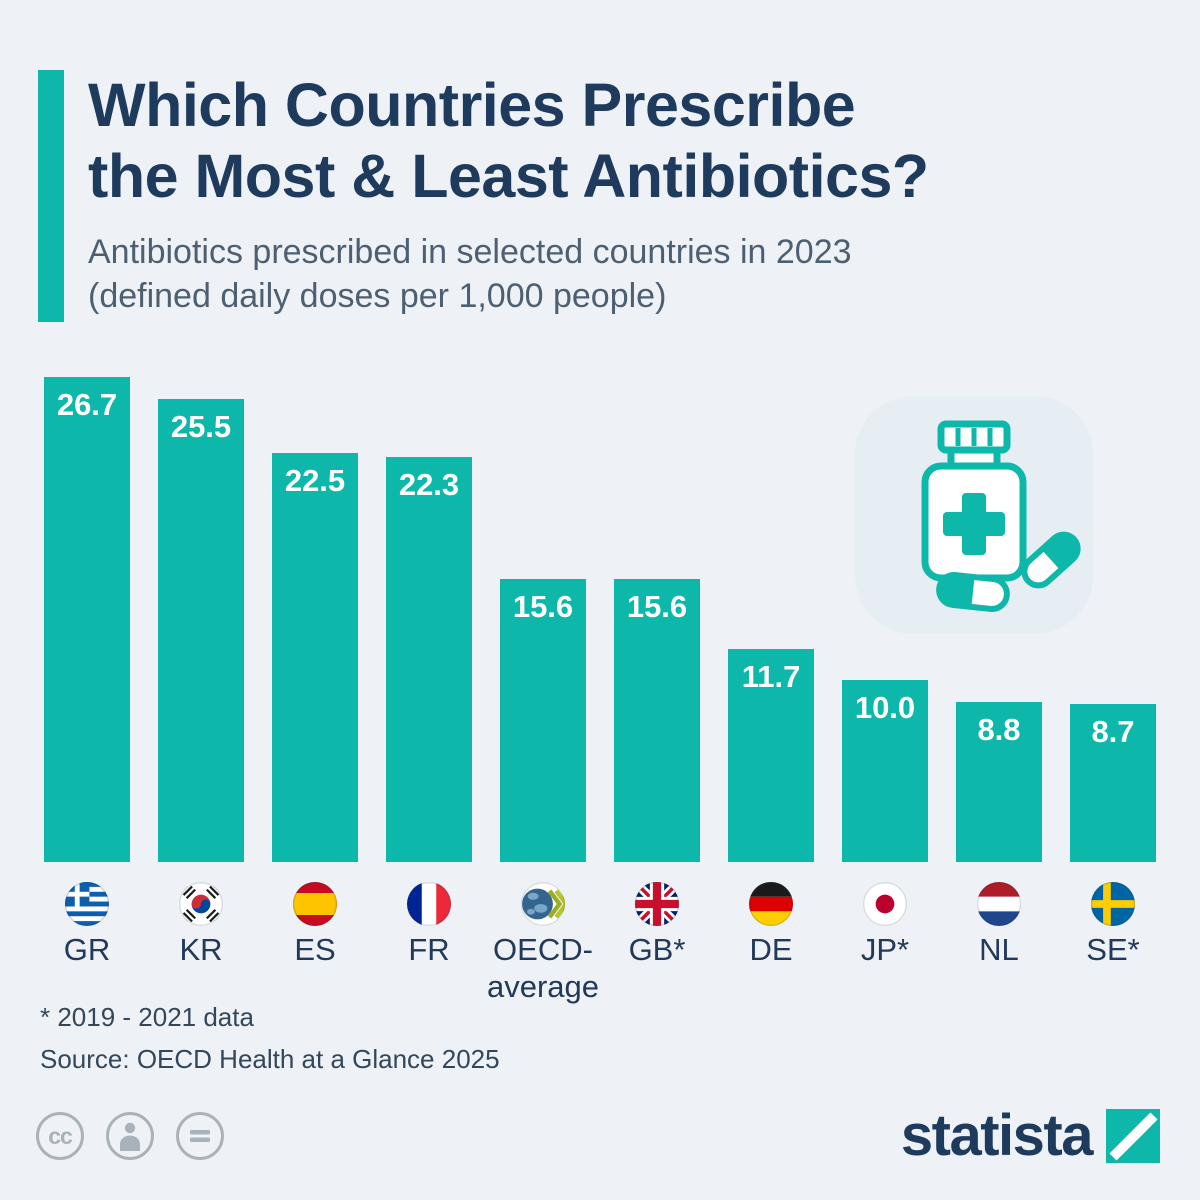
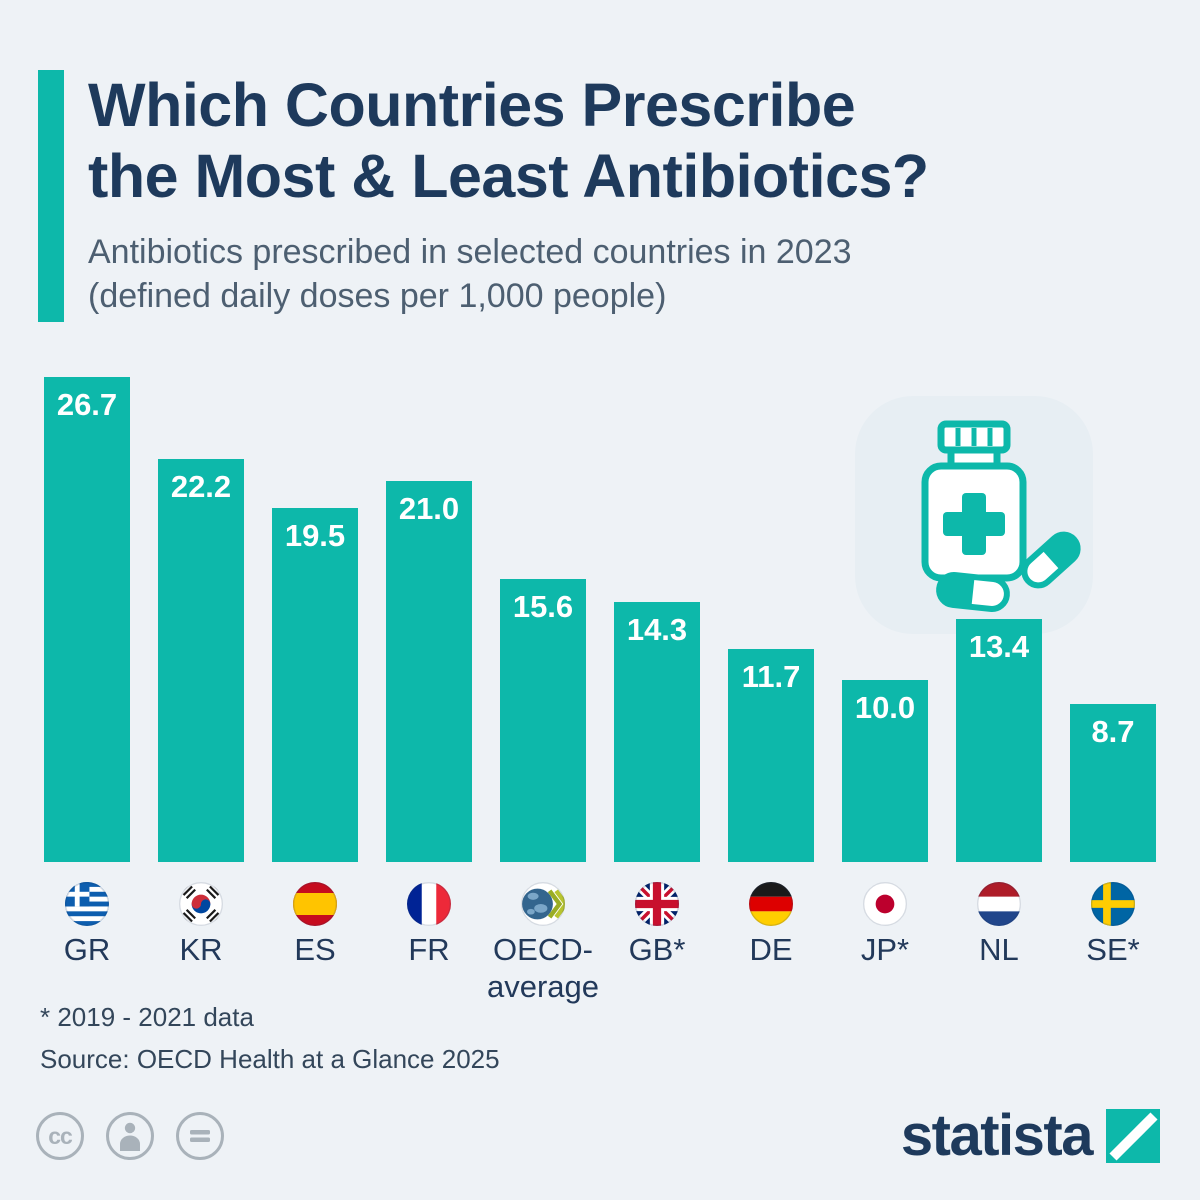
KR: 25.5 -> 22.2
ES: 22.5 -> 19.5
FR: 22.3 -> 21.0
GB*: 15.6 -> 14.3
NL: 8.8 -> 13.4
